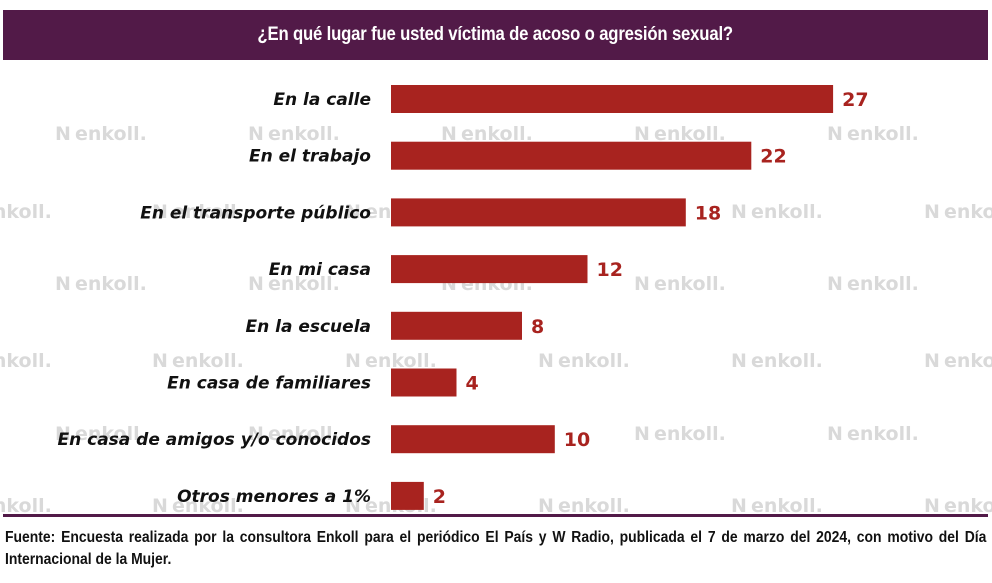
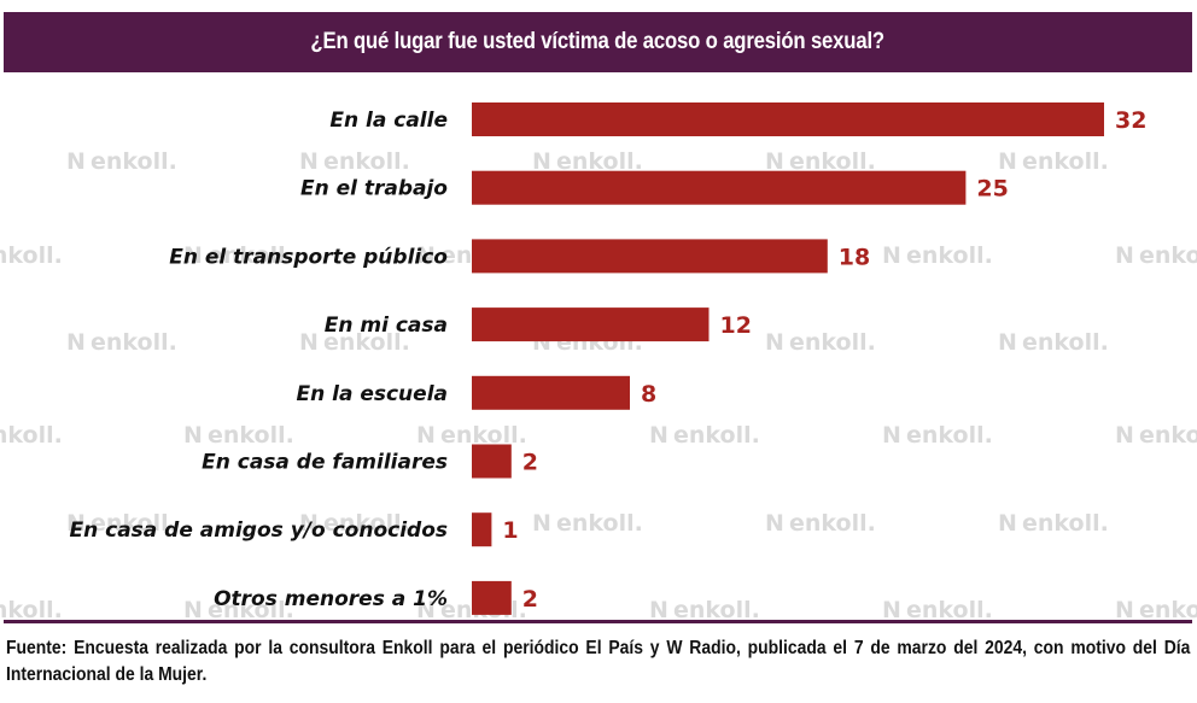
En la calle: 27 -> 32
En el trabajo: 22 -> 25
En casa de familiares: 4 -> 2
En casa de amigos y/o conocidos: 10 -> 1
